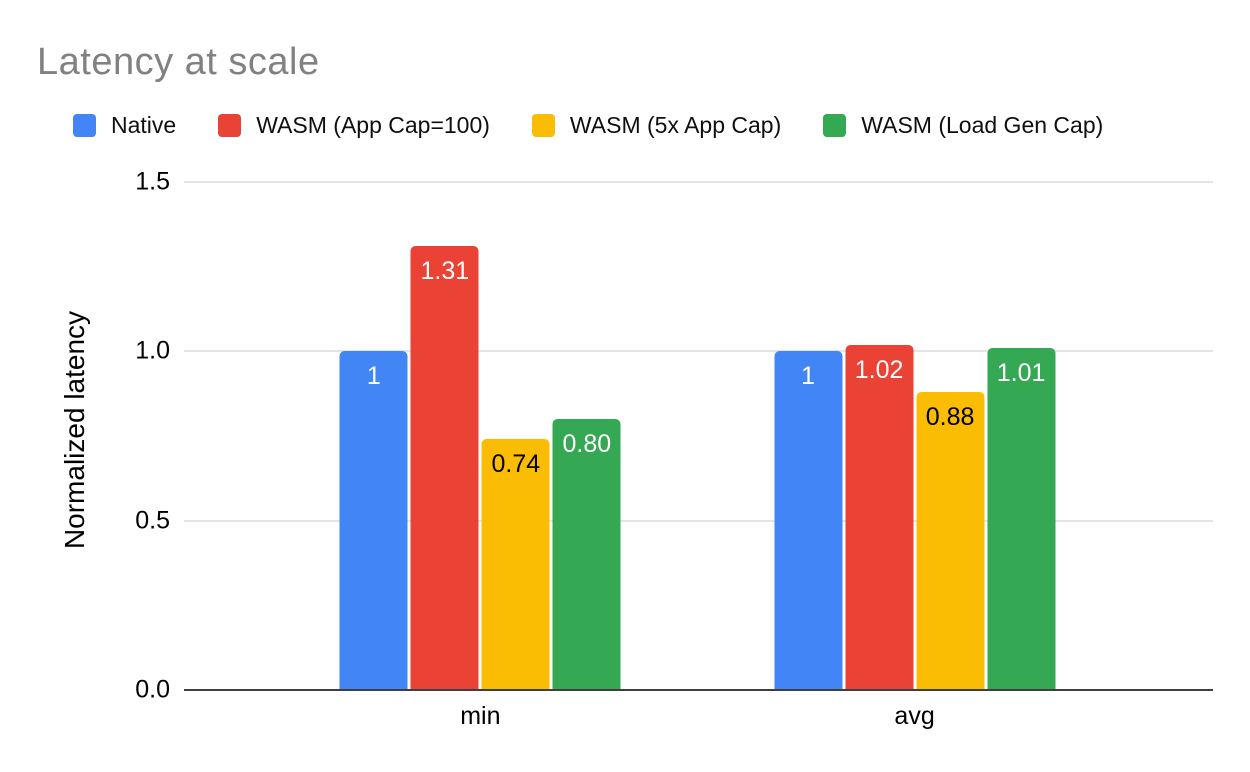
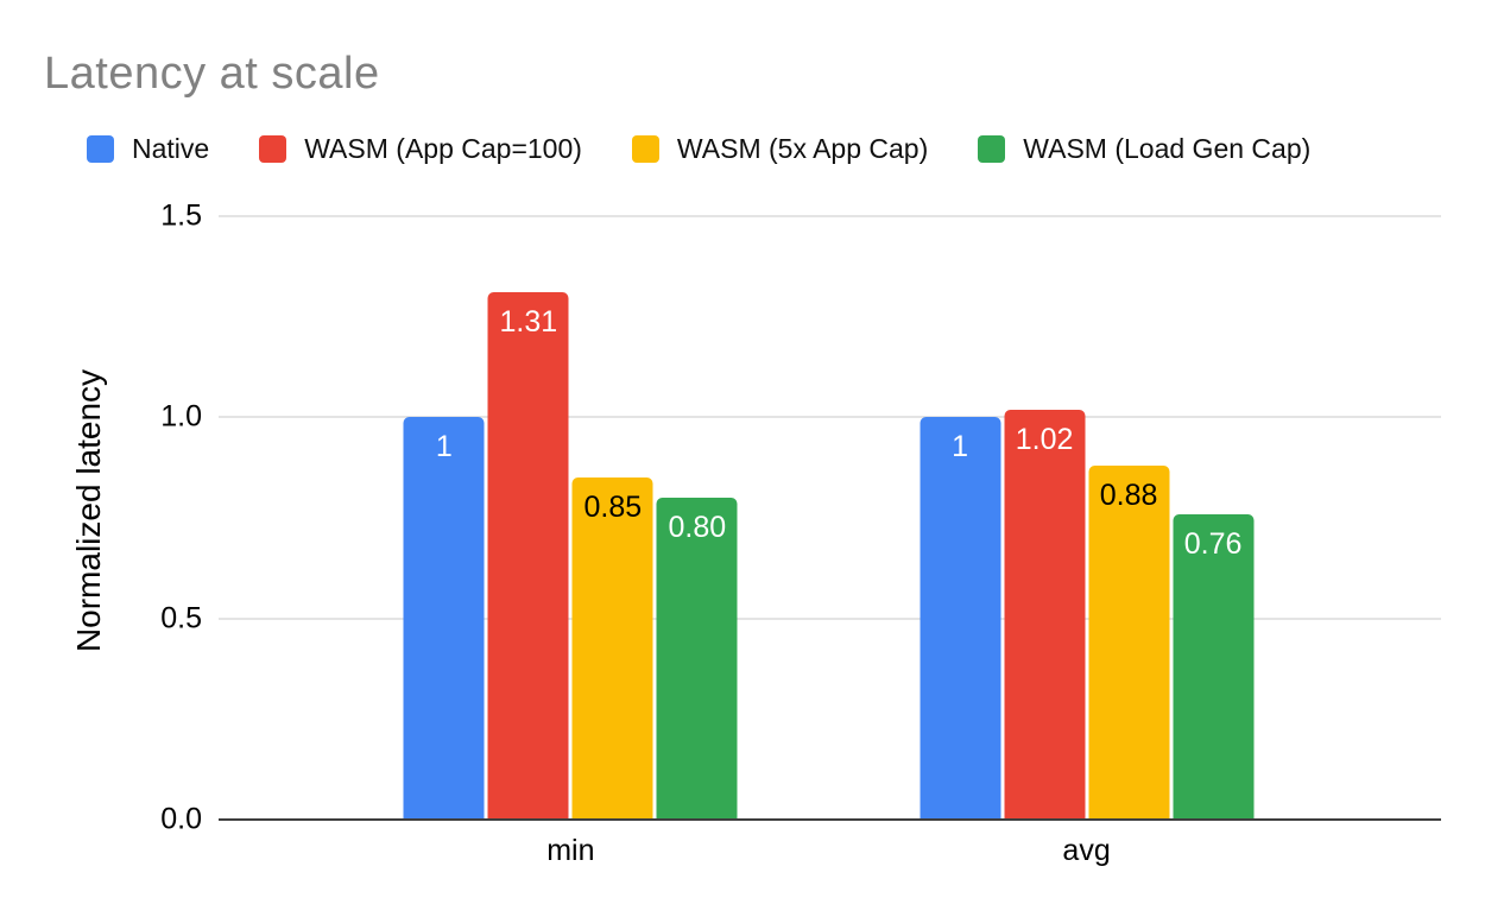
WASM (5x App Cap)/min: 0.74 -> 0.85
WASM (Load Gen Cap)/avg: 1.01 -> 0.76
